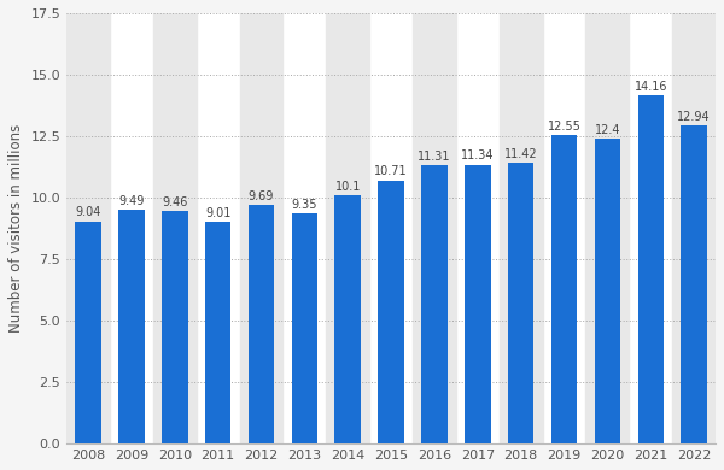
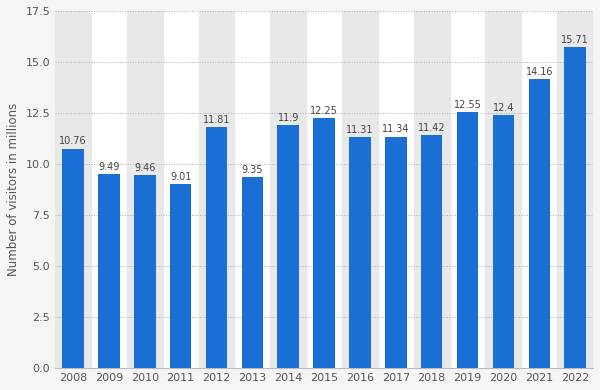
2008: 9.04 -> 10.76
2012: 9.69 -> 11.81
2014: 10.1 -> 11.9
2015: 10.71 -> 12.25
2022: 12.94 -> 15.71
